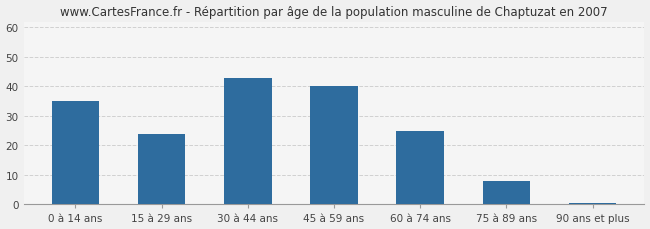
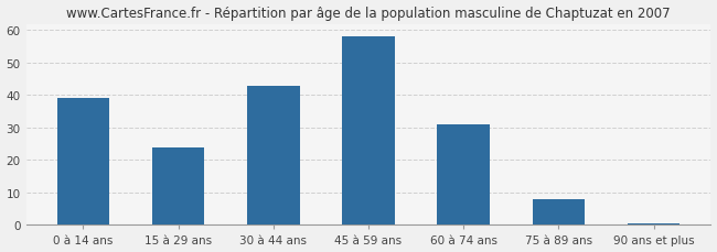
0 à 14 ans: 35.0 -> 39.0
45 à 59 ans: 40.0 -> 58.0
60 à 74 ans: 25.0 -> 31.0
